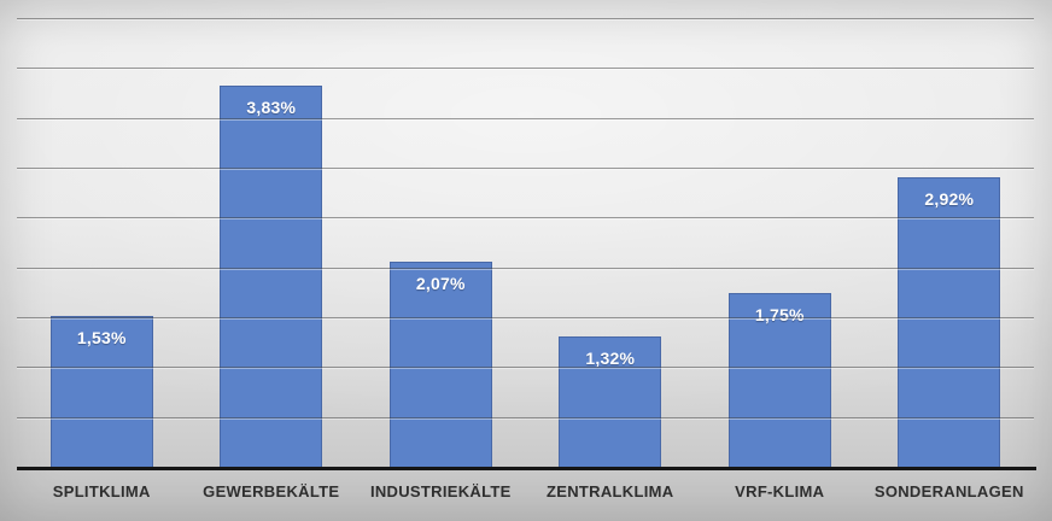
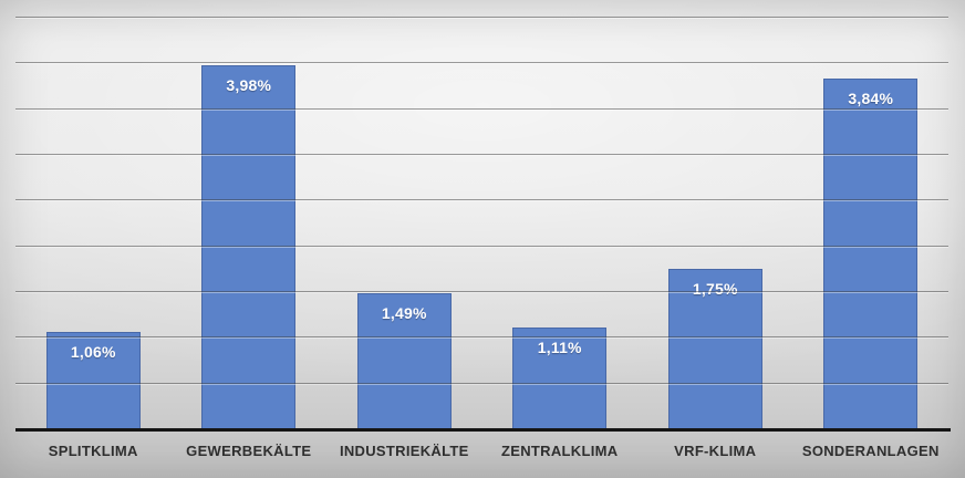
SPLITKLIMA: 1,53% -> 1,06%
GEWERBEKÄLTE: 3,83% -> 3,98%
INDUSTRIEKÄLTE: 2,07% -> 1,49%
ZENTRALKLIMA: 1,32% -> 1,11%
SONDERANLAGEN: 2,92% -> 3,84%
